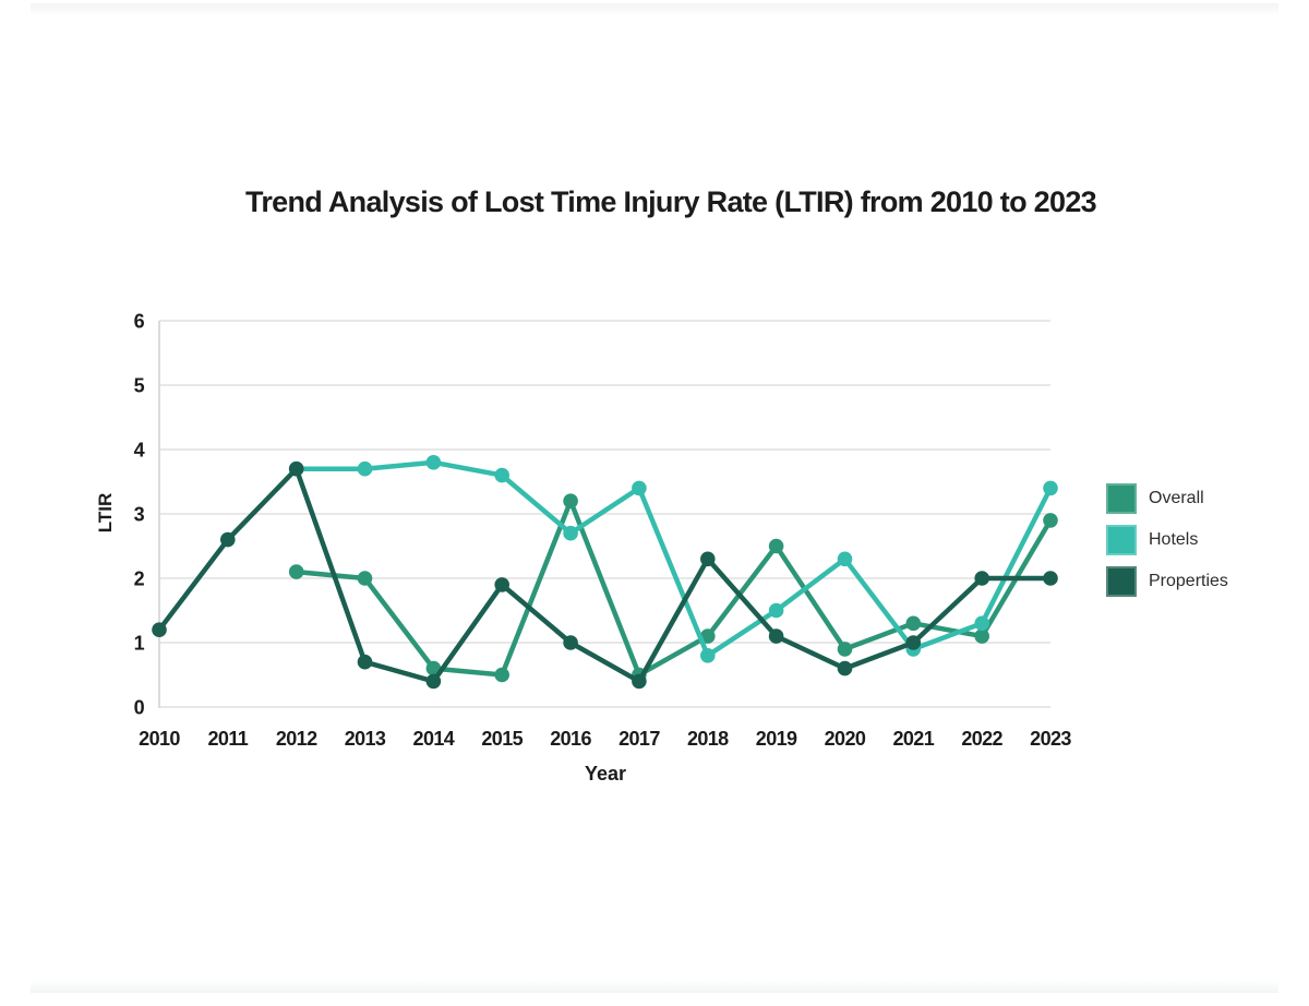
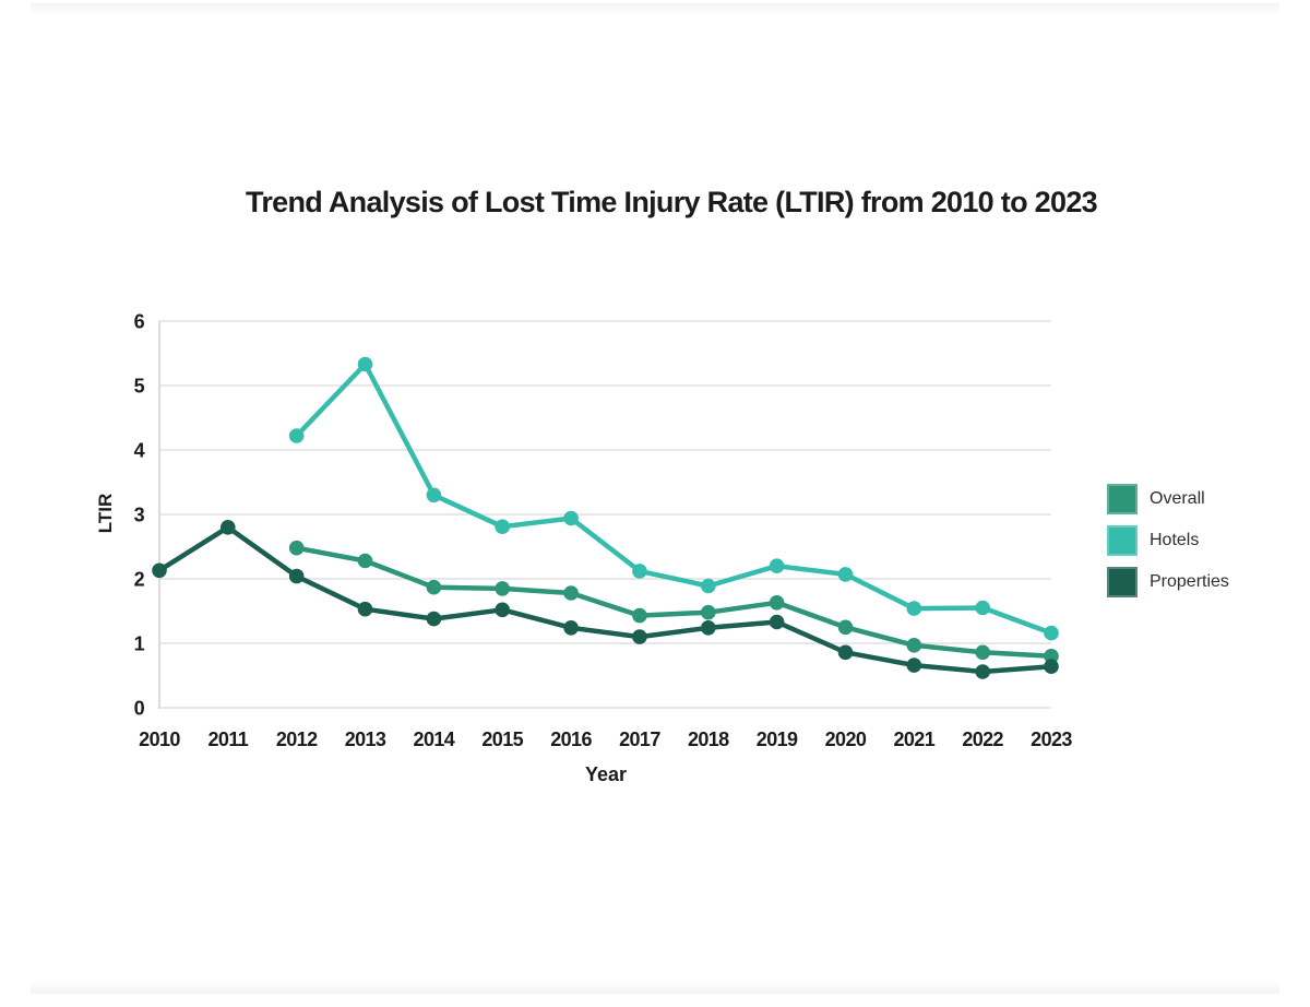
Properties/2010: 1.2 -> 2.1
Properties/2011: 2.6 -> 2.8
Overall/2012: 2.1 -> 2.5
Hotels/2012: 3.7 -> 4.2
Properties/2012: 3.7 -> 2.0
Overall/2013: 2.0 -> 2.3
Hotels/2013: 3.7 -> 5.3
Properties/2013: 0.7 -> 1.5
Overall/2014: 0.6 -> 1.9
Hotels/2014: 3.8 -> 3.3
Properties/2014: 0.4 -> 1.4
Overall/2015: 0.5 -> 1.9
Hotels/2015: 3.6 -> 2.8
Properties/2015: 1.9 -> 1.5
Overall/2016: 3.2 -> 1.8
Hotels/2016: 2.7 -> 2.9
Properties/2016: 1.0 -> 1.2
Overall/2017: 0.5 -> 1.4
Hotels/2017: 3.4 -> 2.1
Properties/2017: 0.4 -> 1.1
Overall/2018: 1.1 -> 1.5
Hotels/2018: 0.8 -> 1.9
Properties/2018: 2.3 -> 1.2
Overall/2019: 2.5 -> 1.6
Hotels/2019: 1.5 -> 2.2
Properties/2019: 1.1 -> 1.3
Overall/2020: 0.9 -> 1.2
Hotels/2020: 2.3 -> 2.1
Properties/2020: 0.6 -> 0.9
Overall/2021: 1.3 -> 1.0
Hotels/2021: 0.9 -> 1.5
Properties/2021: 1.0 -> 0.7
Overall/2022: 1.1 -> 0.9
Hotels/2022: 1.3 -> 1.6
Properties/2022: 2.0 -> 0.6
Overall/2023: 2.9 -> 0.8
Hotels/2023: 3.4 -> 1.2
Properties/2023: 2.0 -> 0.6
